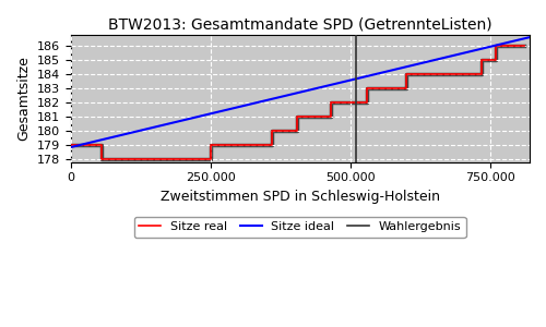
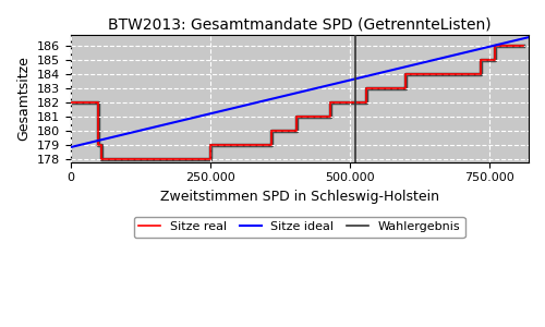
0: 179 -> 182
